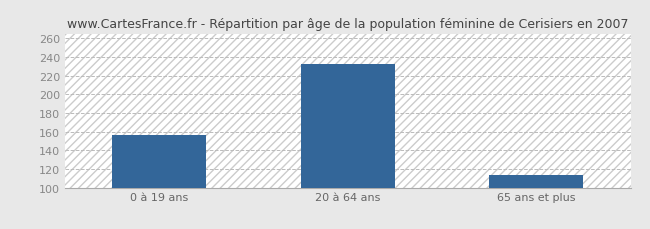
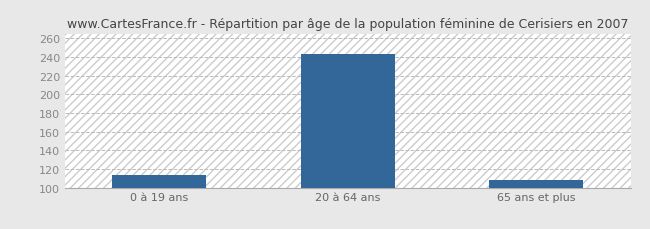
0 à 19 ans: 156 -> 114
20 à 64 ans: 232 -> 243
65 ans et plus: 114 -> 108
